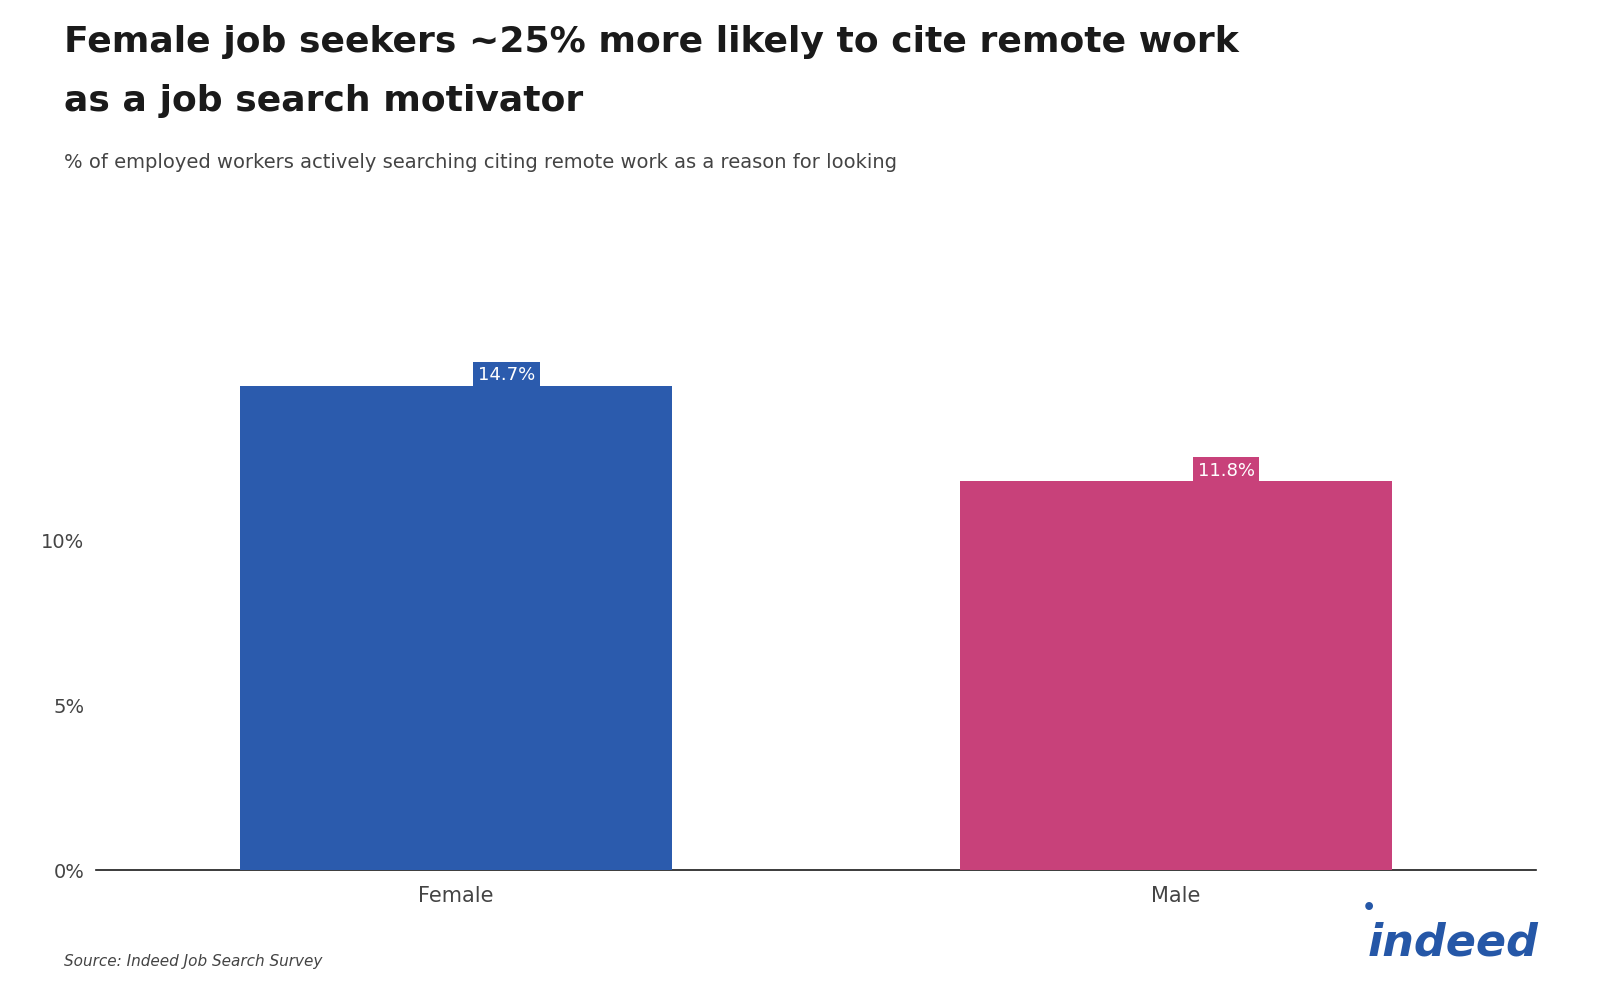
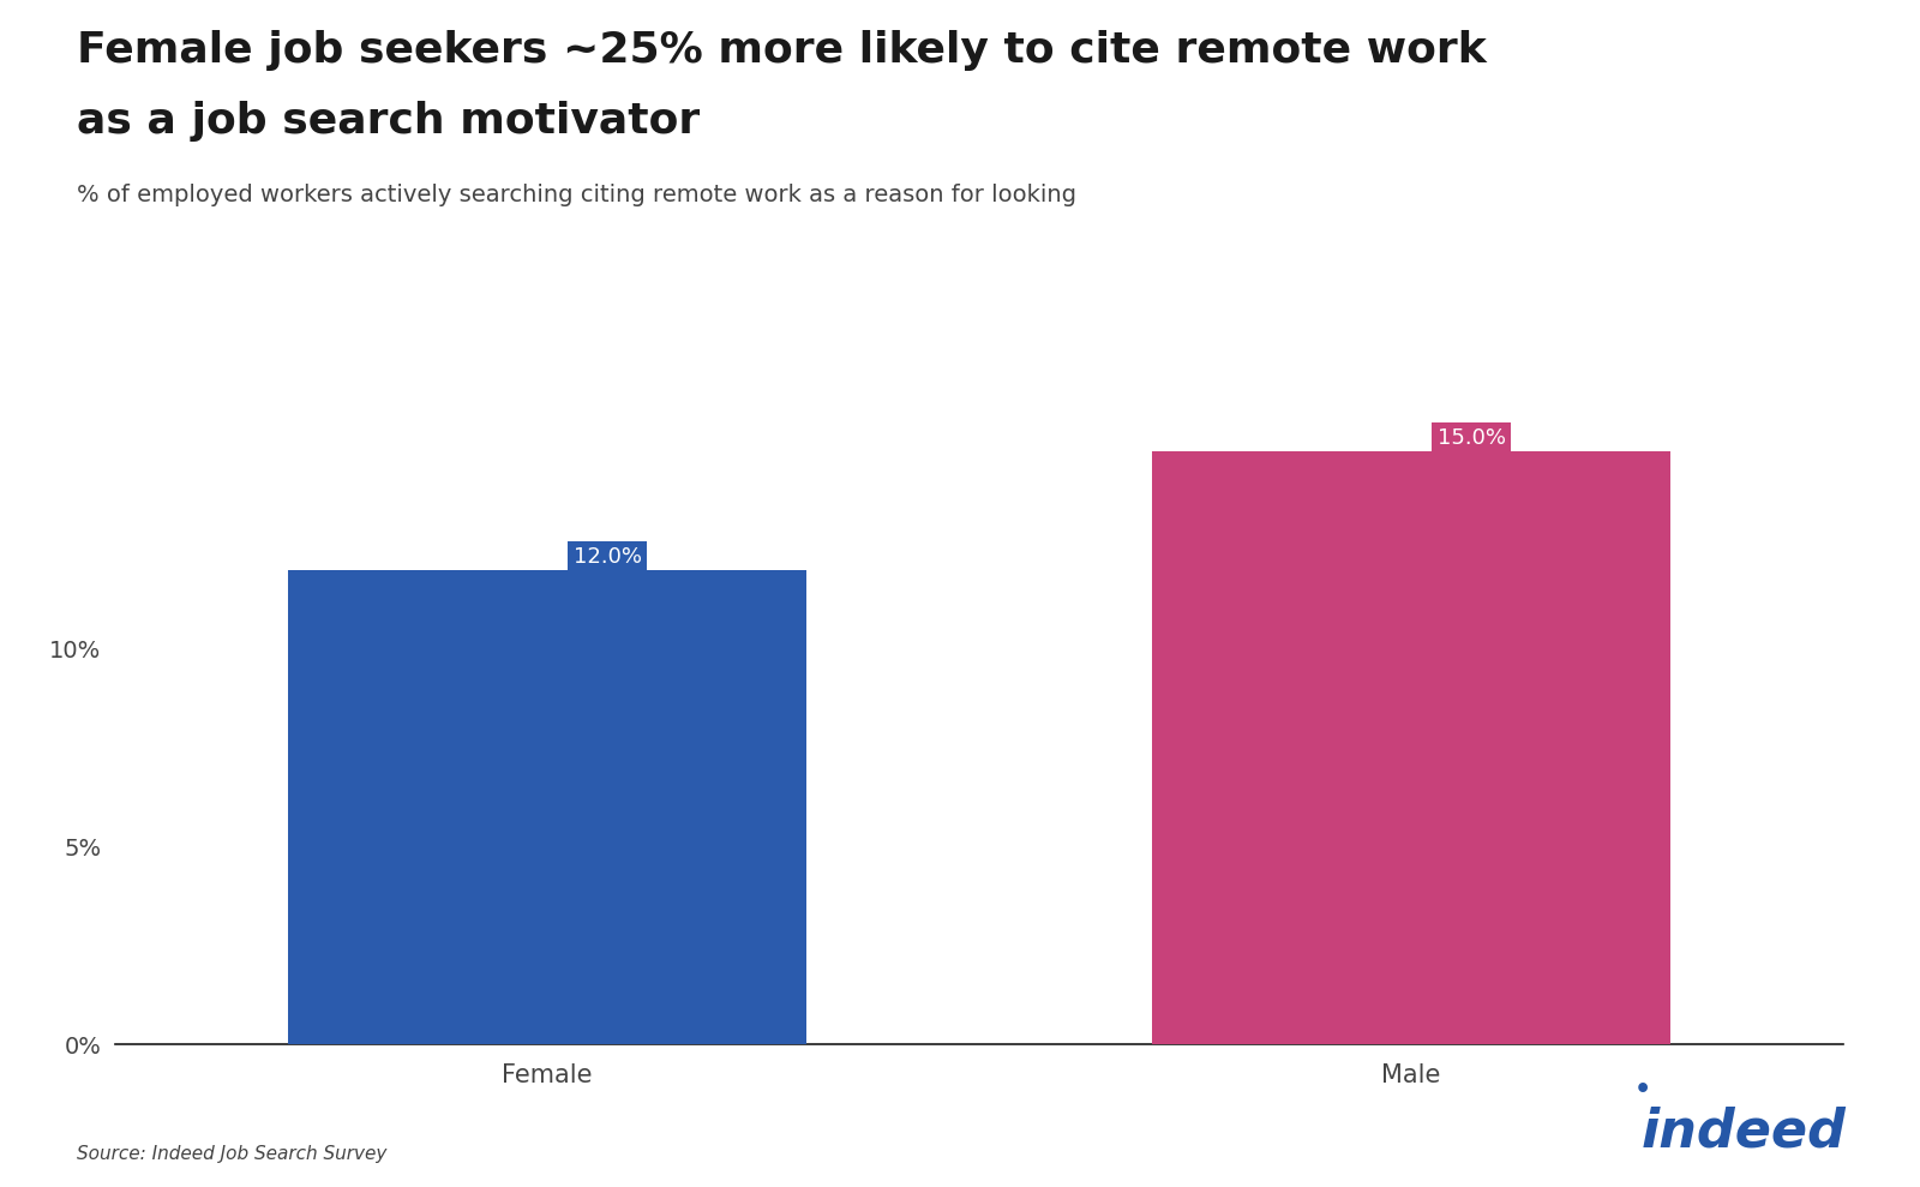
Female: 14.7% -> 12.0%
Male: 11.8% -> 15.0%
